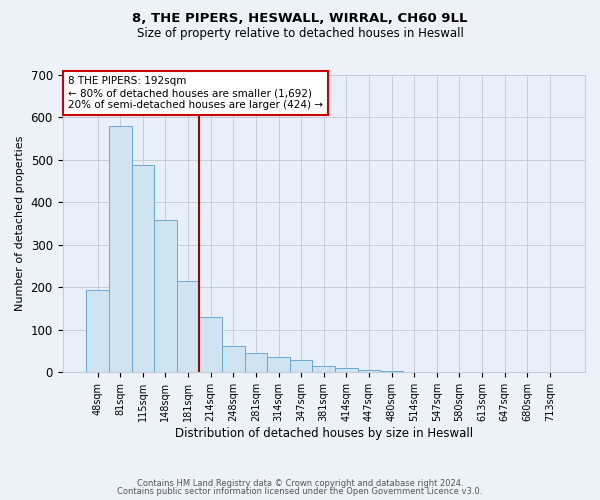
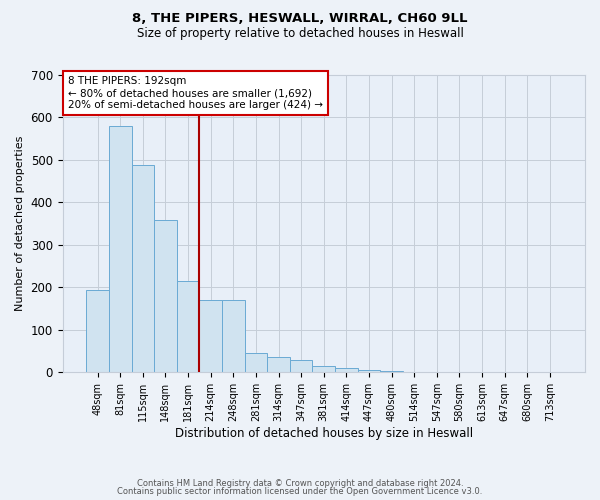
214sqm: 130 -> 170
248sqm: 63 -> 170
